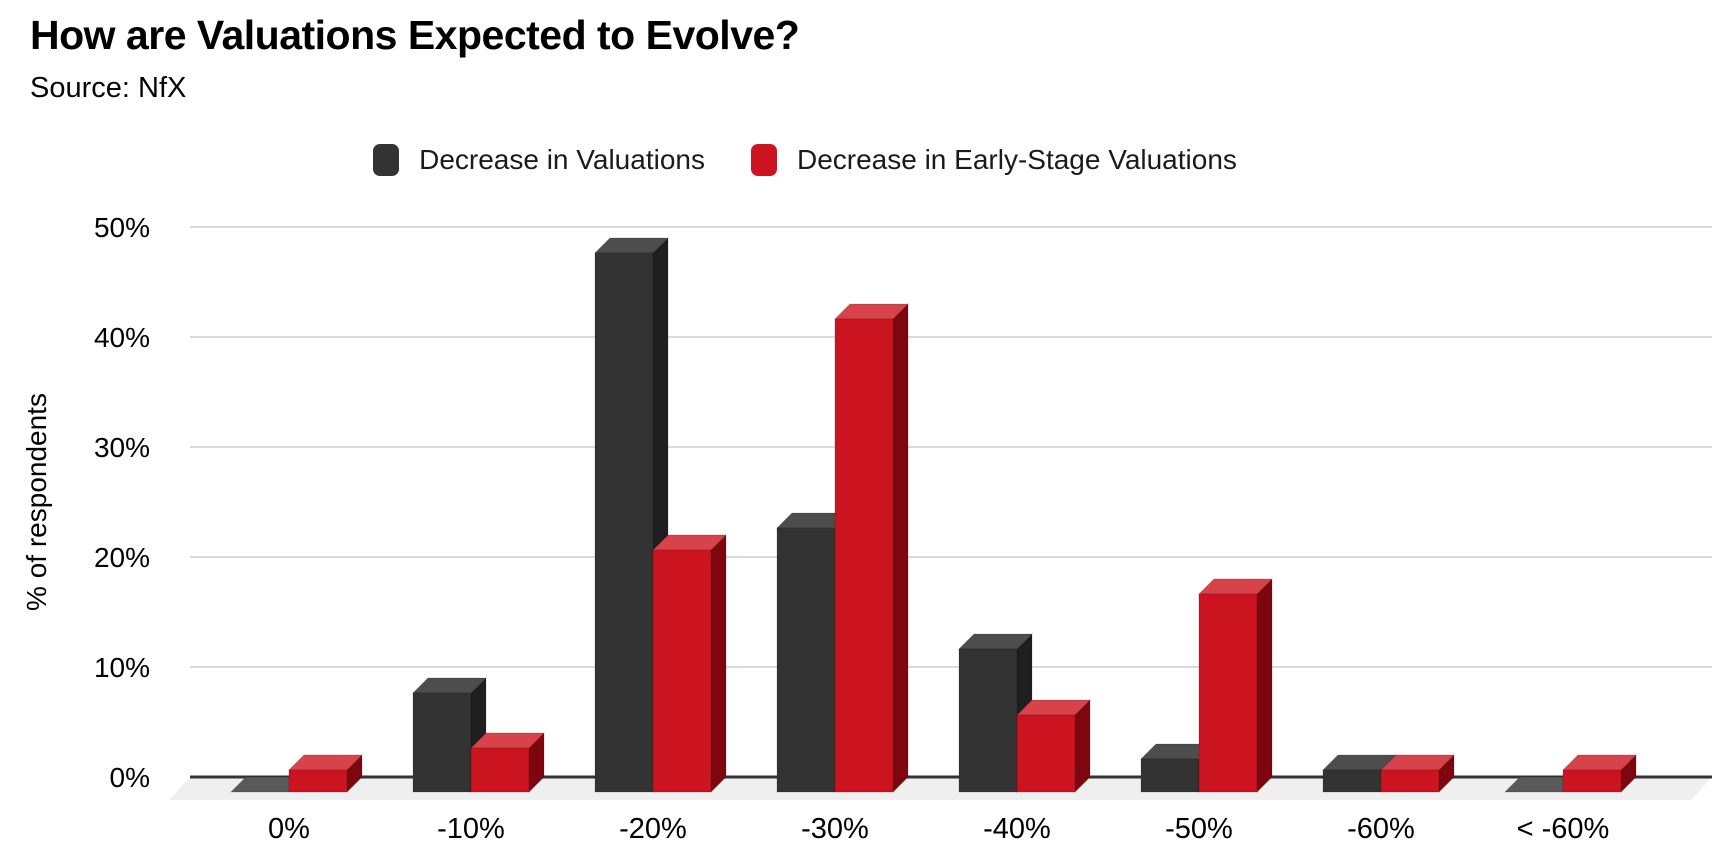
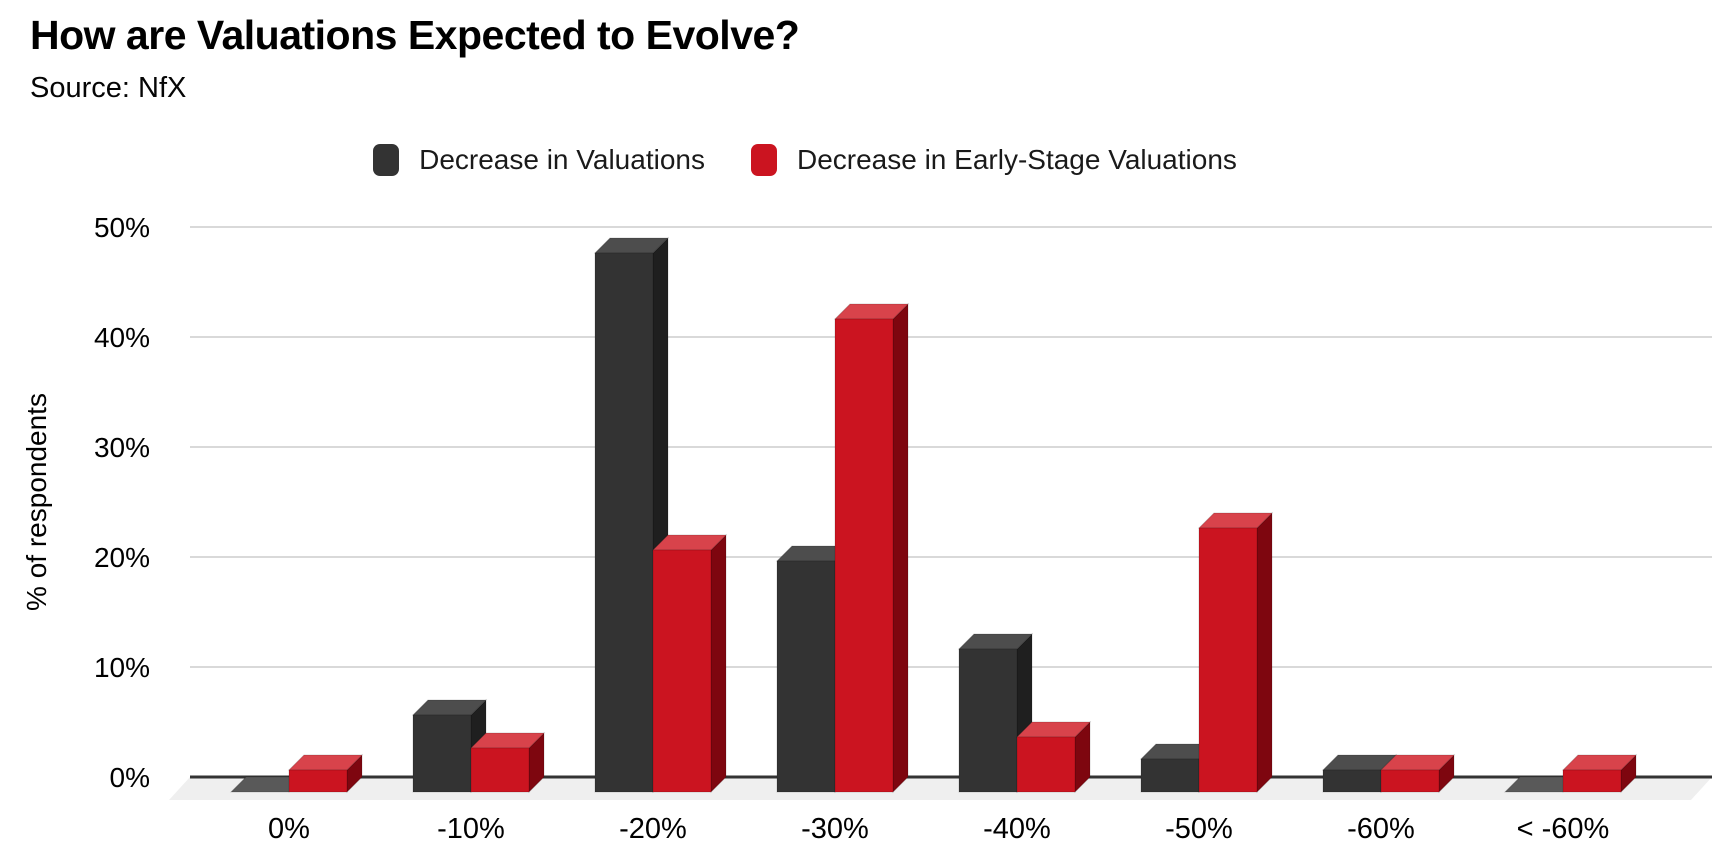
Decrease in Valuations/-10%: 9% -> 7%
Decrease in Valuations/-30%: 24% -> 21%
Decrease in Early-Stage Valuations/-40%: 7% -> 5%
Decrease in Early-Stage Valuations/-50%: 18% -> 24%
